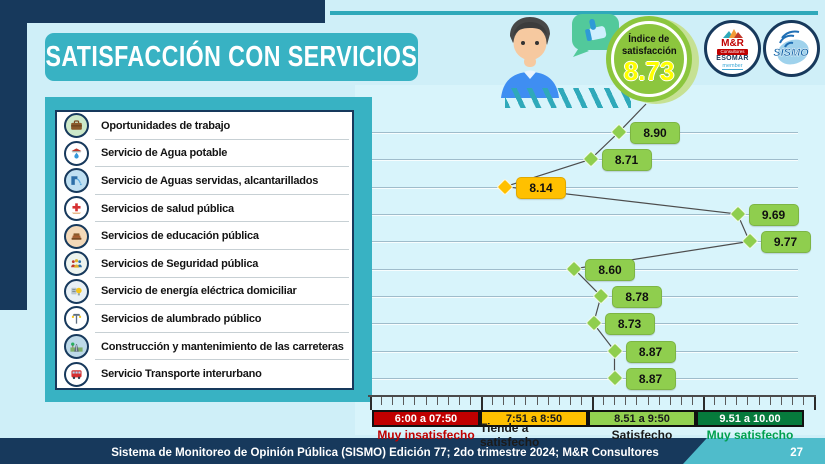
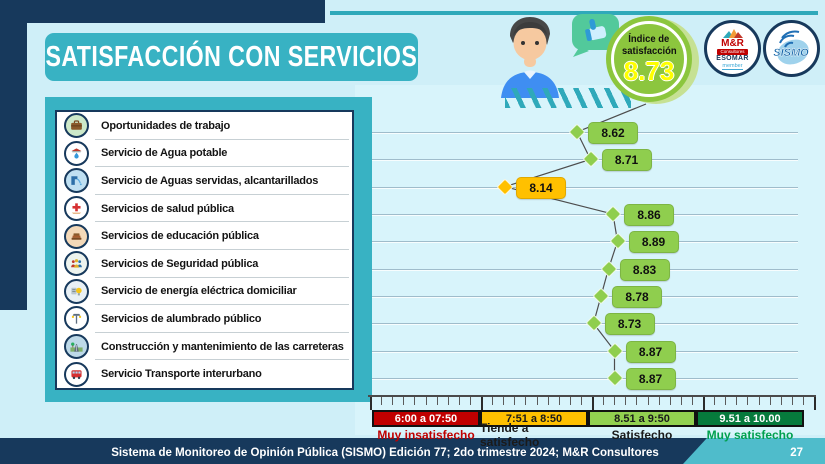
Oportunidades de trabajo: 8.90 -> 8.62
Servicios de salud pública: 9.69 -> 8.86
Servicios de educación pública: 9.77 -> 8.89
Servicios de Seguridad pública: 8.60 -> 8.83
